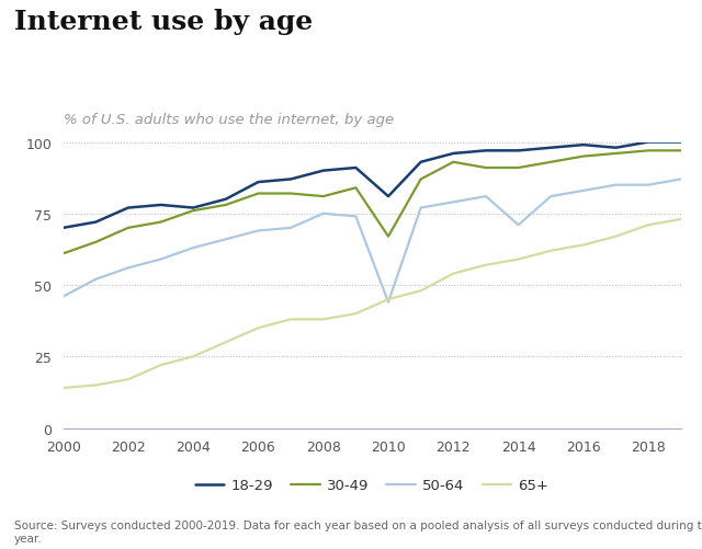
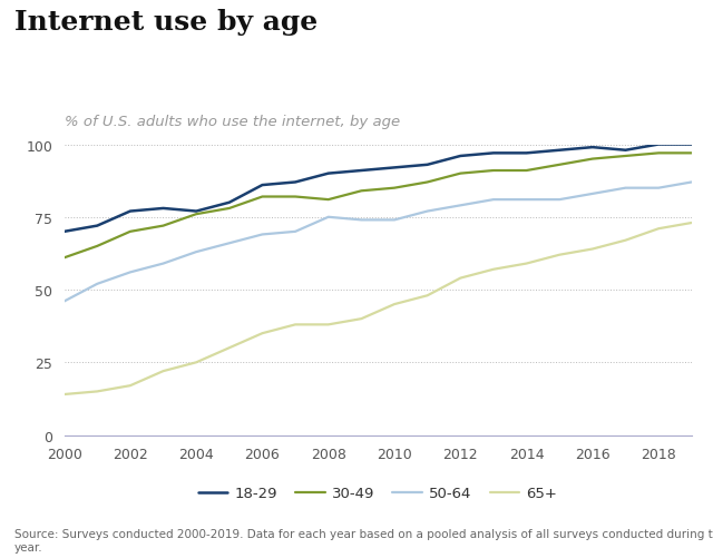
18-29/2010: 81 -> 92
30-49/2010: 67 -> 85
50-64/2010: 44 -> 74
30-49/2012: 93 -> 90
50-64/2014: 71 -> 81
